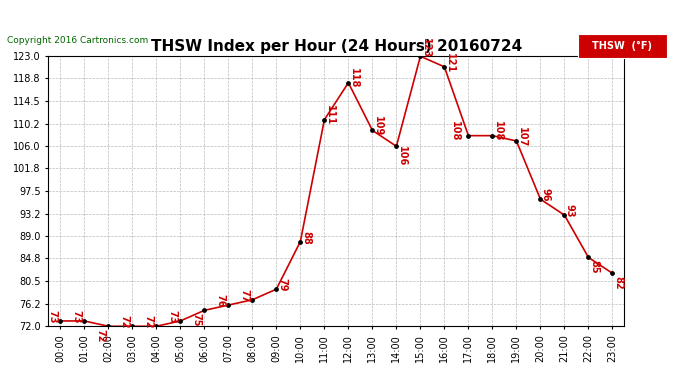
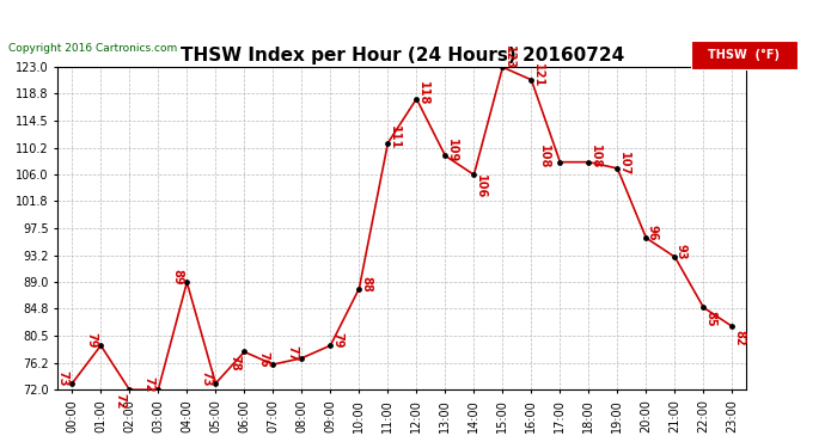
01:00: 73 -> 79
04:00: 72 -> 89
06:00: 75 -> 78
